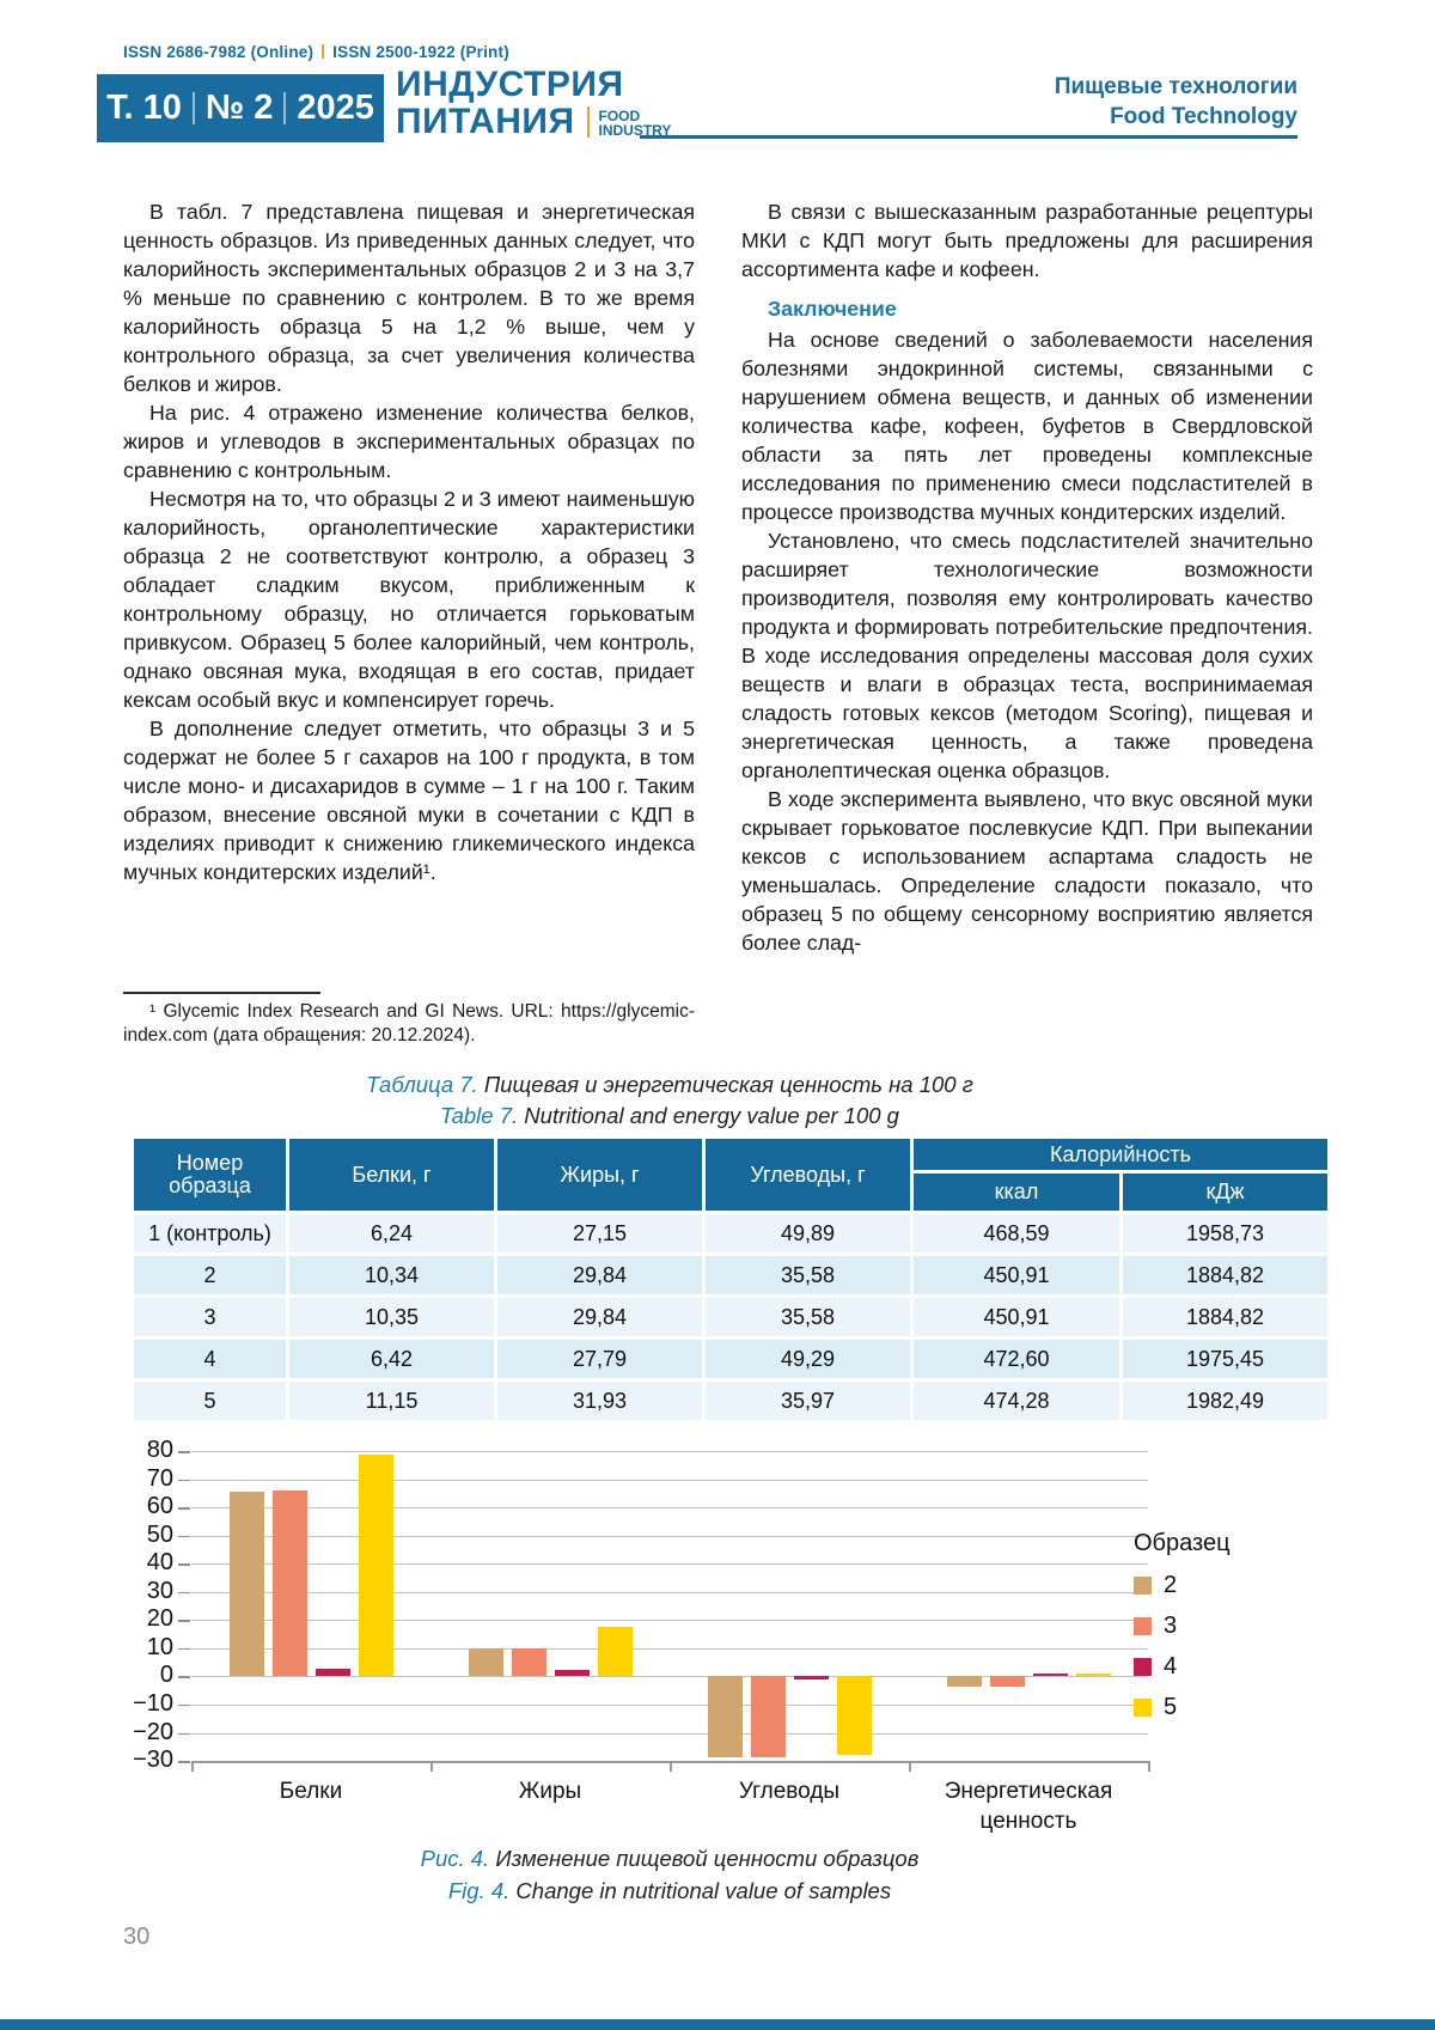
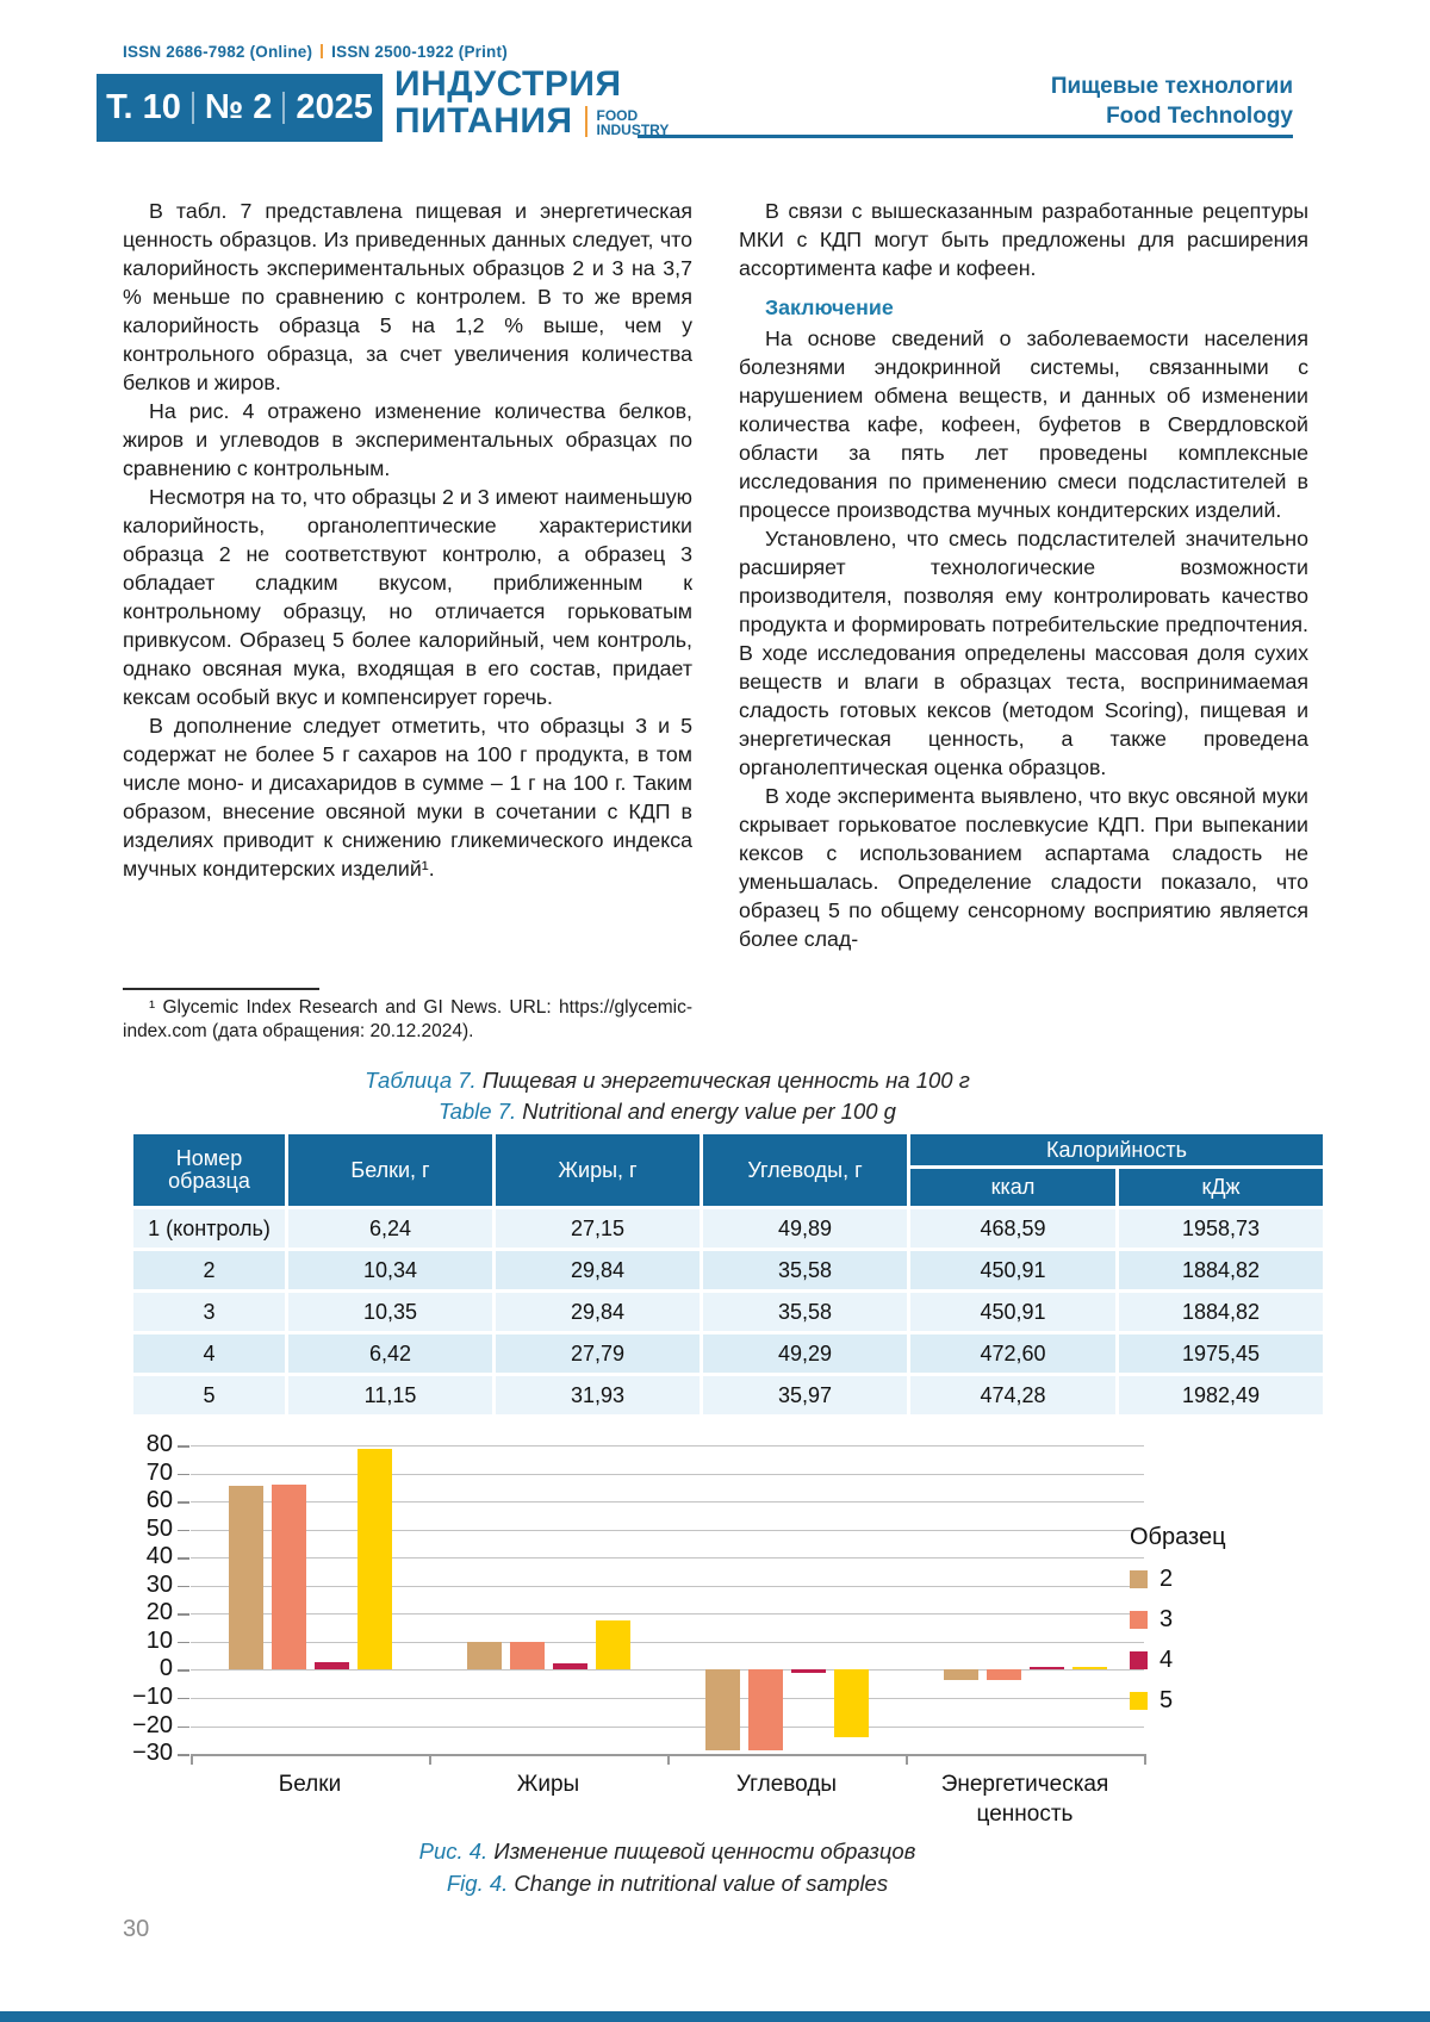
5/Углеводы: -28 -> -24
